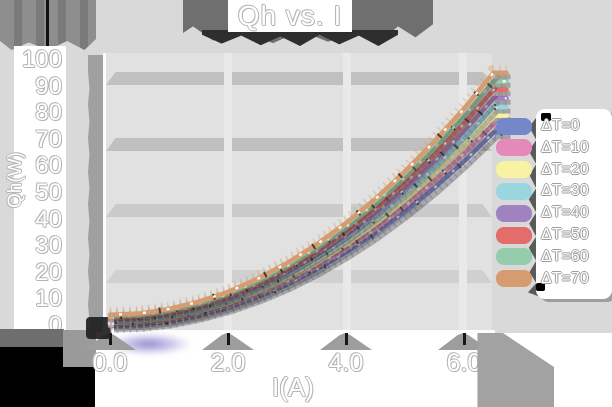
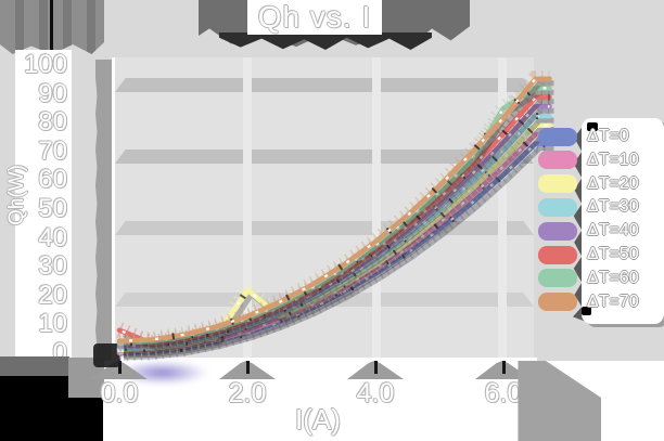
ΔT=50/0: 3 -> 8
ΔT=20/2.0: 9 -> 22
ΔT=60/6.0: 79 -> 85
